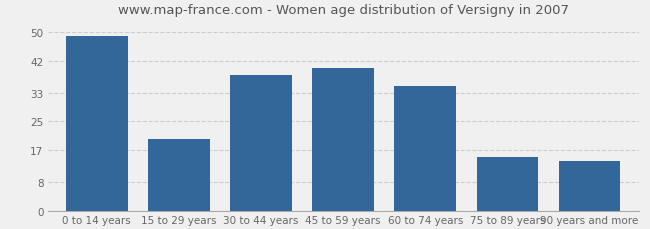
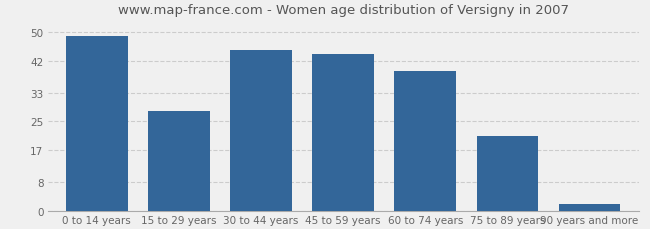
15 to 29 years: 20 -> 28
30 to 44 years: 38 -> 45
45 to 59 years: 40 -> 44
60 to 74 years: 35 -> 39
75 to 89 years: 15 -> 21
90 years and more: 14 -> 2
